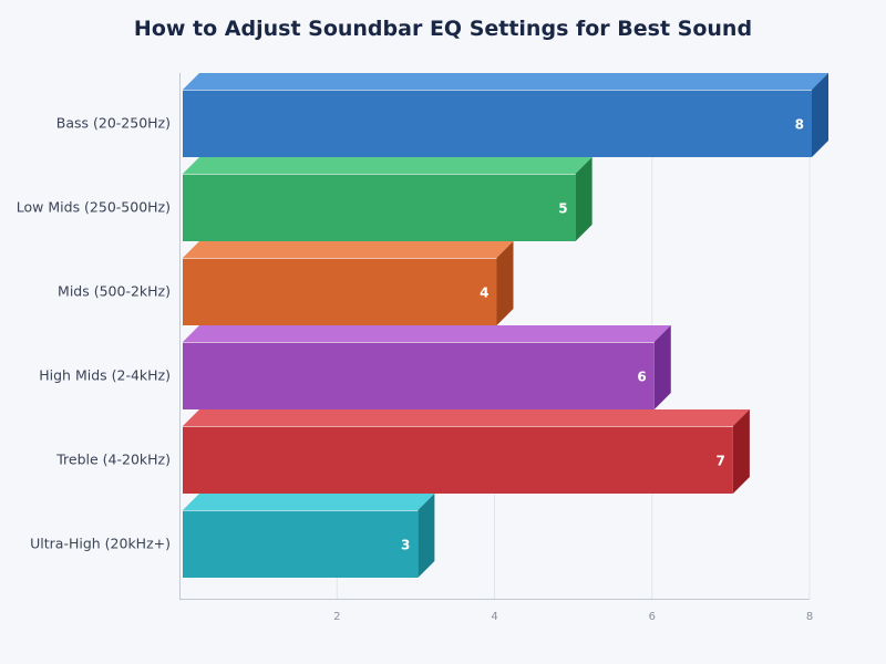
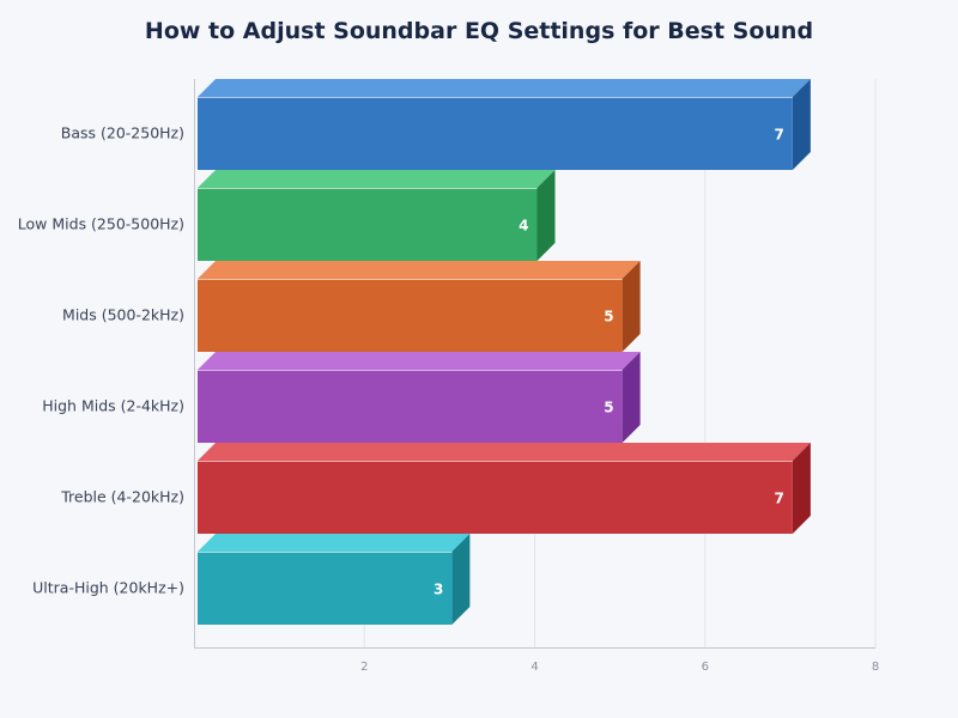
Bass (20-250Hz): 8 -> 7
Low Mids (250-500Hz): 5 -> 4
Mids (500-2kHz): 4 -> 5
High Mids (2-4kHz): 6 -> 5
